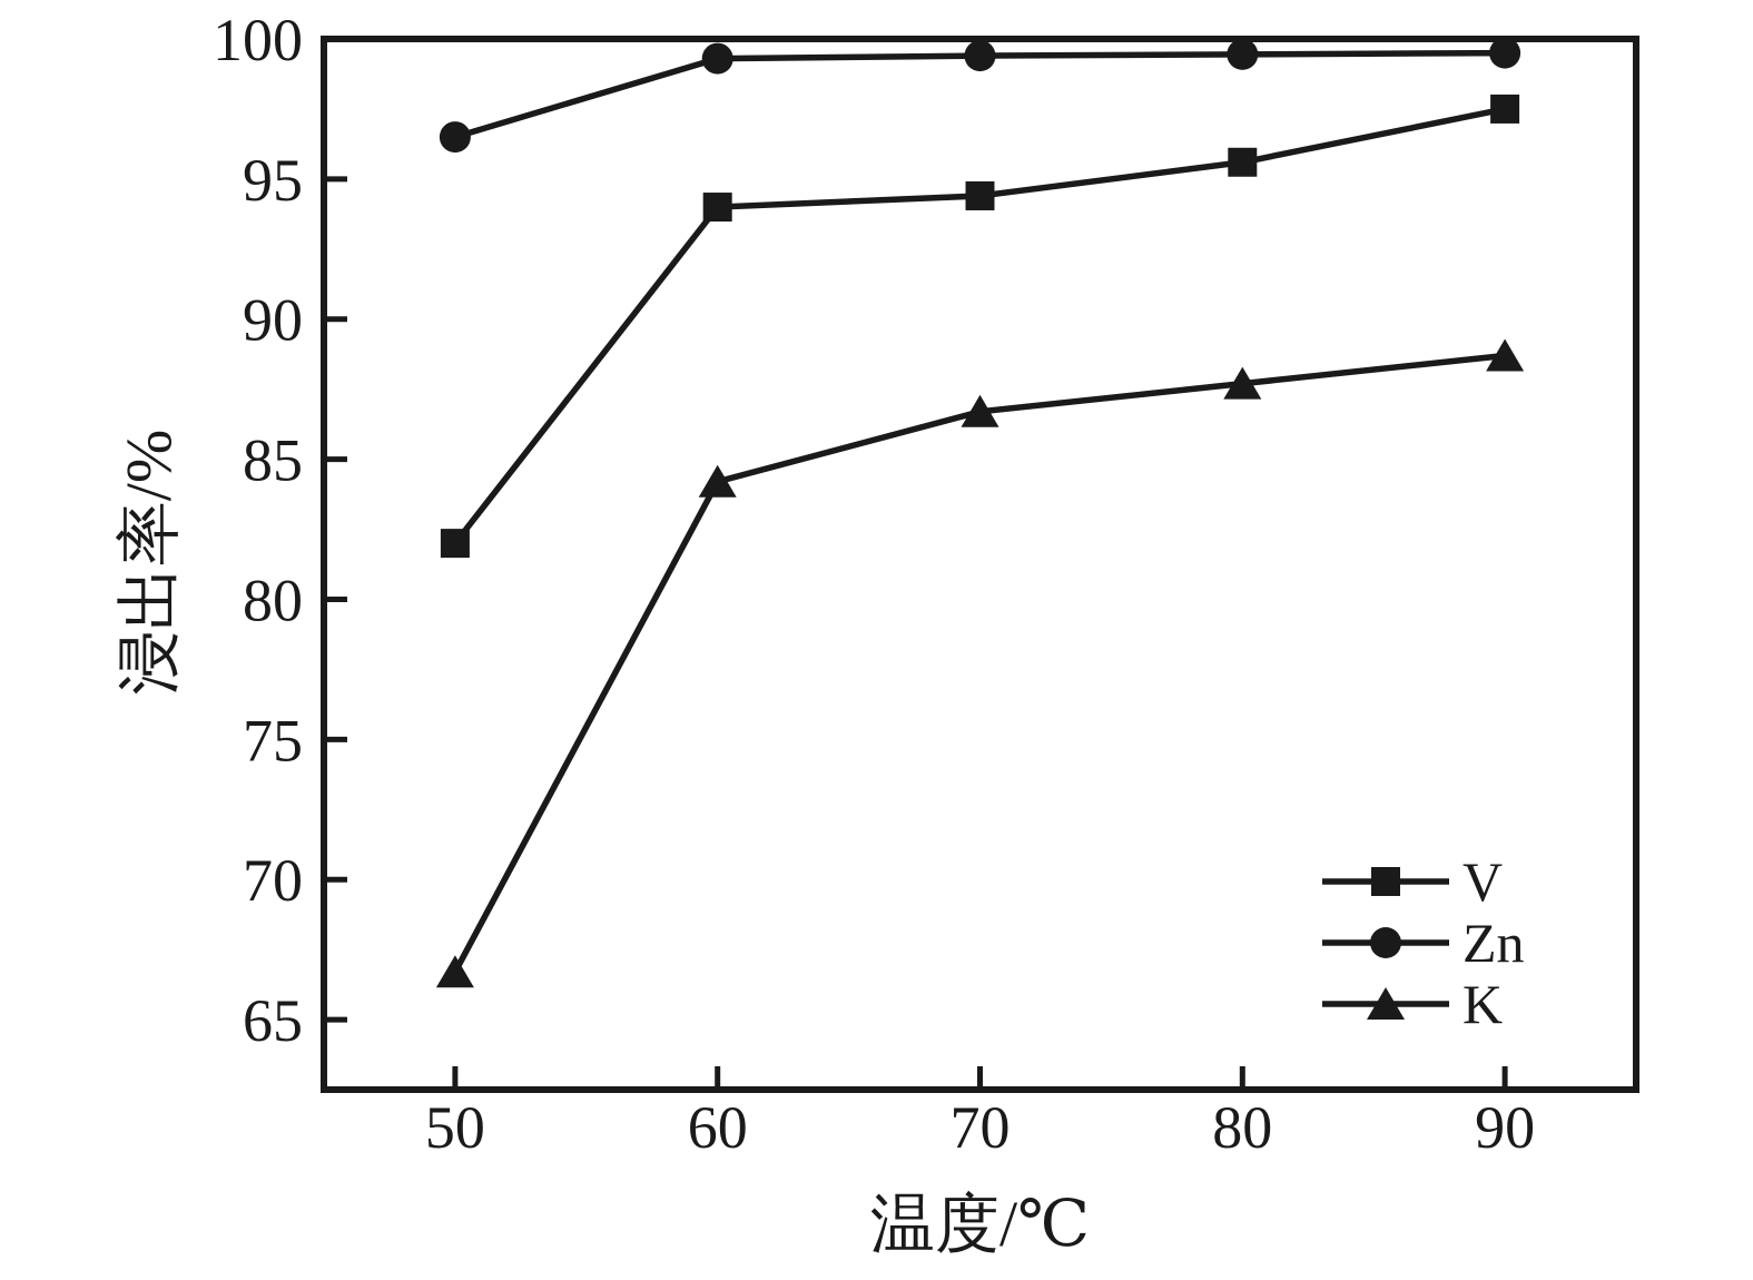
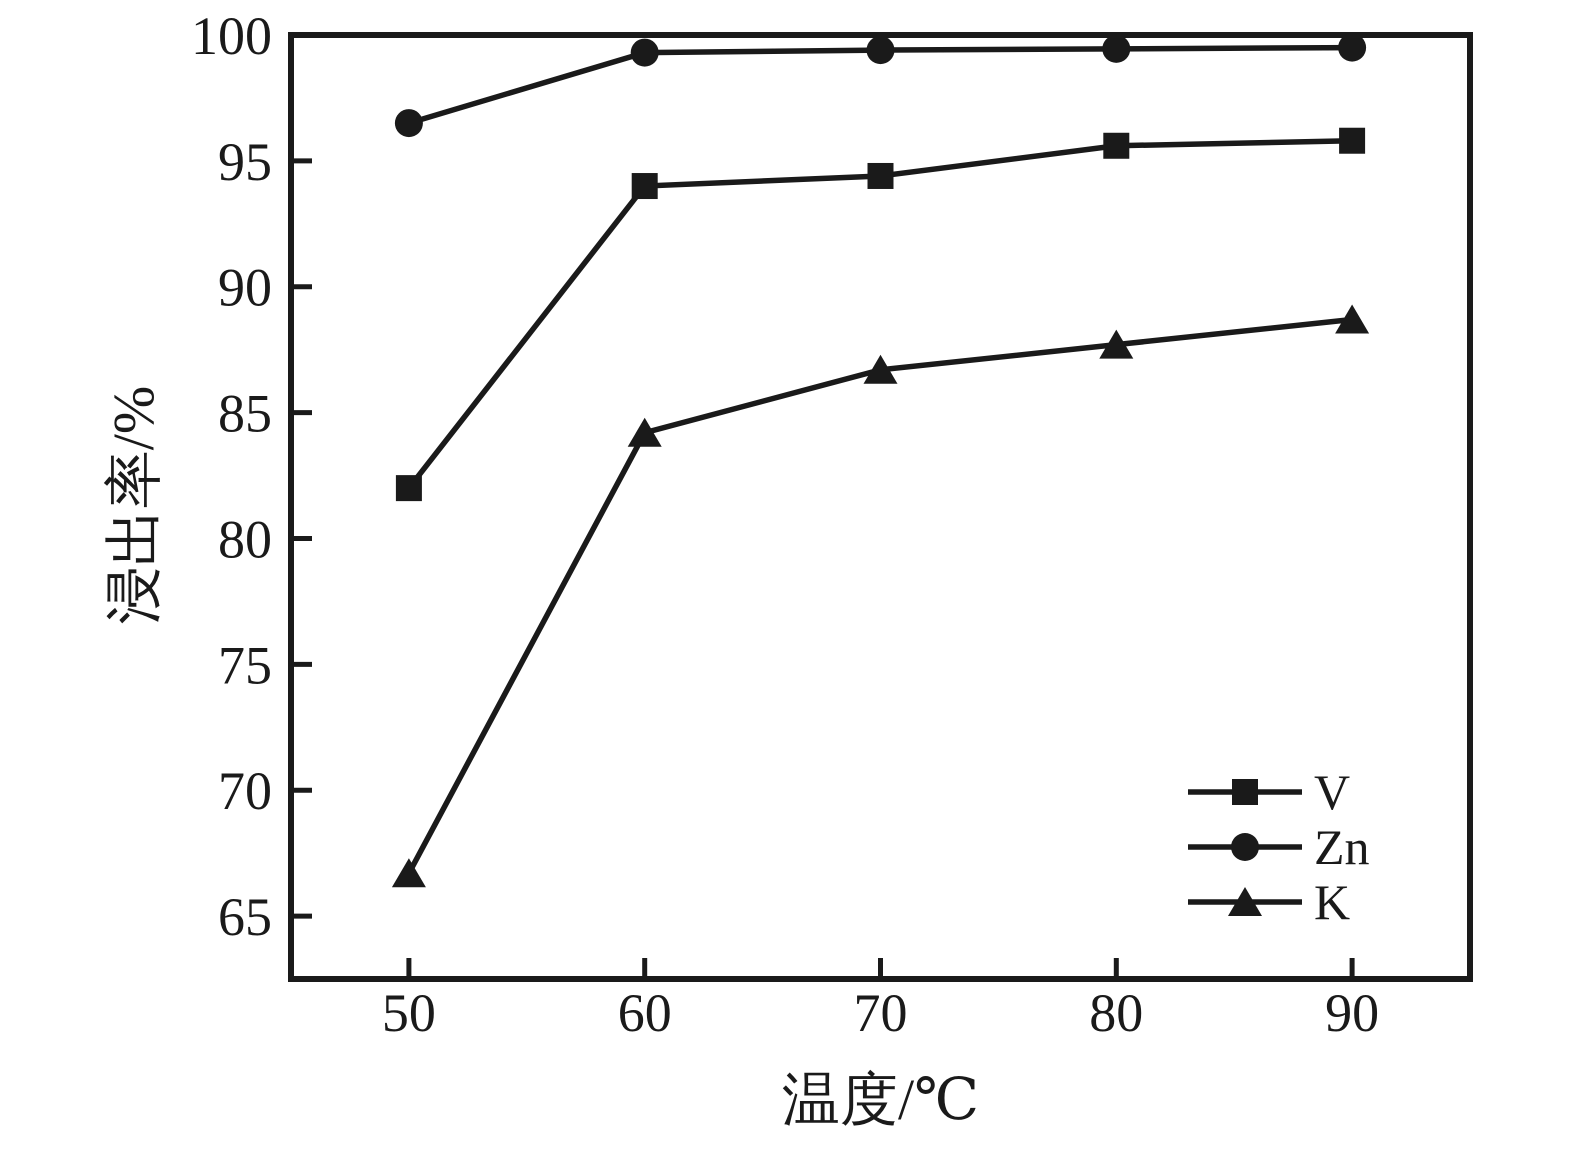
V/90: 97.5 -> 95.8
